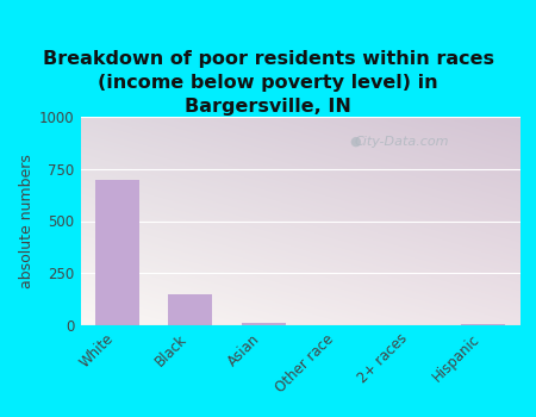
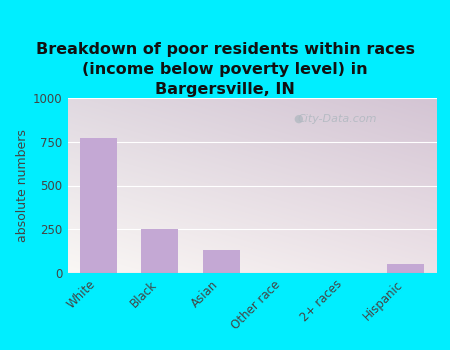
White: 700 -> 770
Black: 150 -> 250
Asian: 10 -> 130
Hispanic: 0 -> 50
